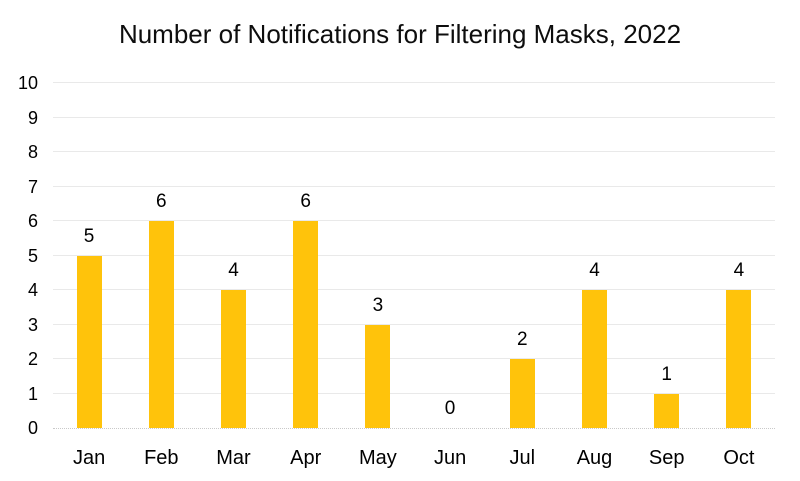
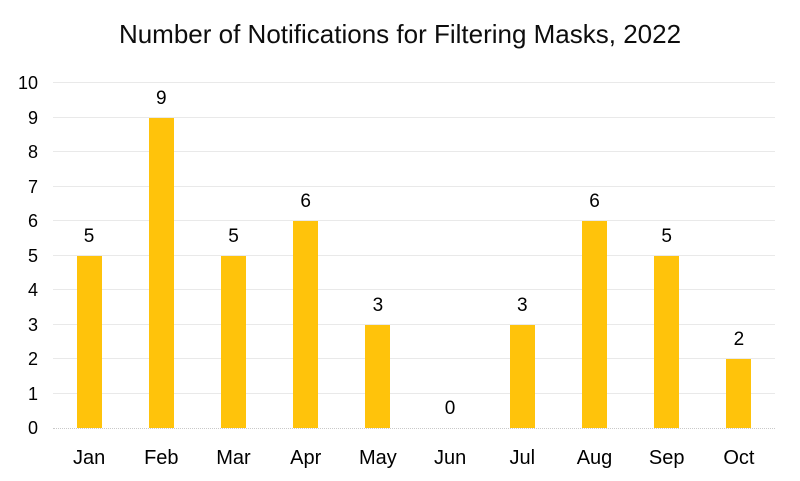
Feb: 6 -> 9
Mar: 4 -> 5
Jul: 2 -> 3
Aug: 4 -> 6
Sep: 1 -> 5
Oct: 4 -> 2
